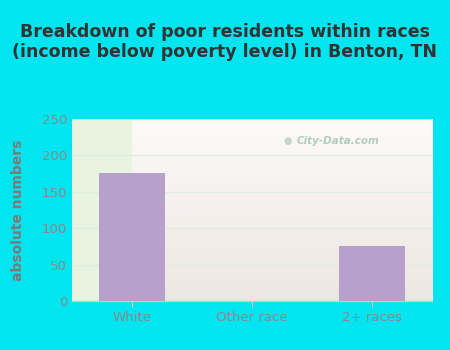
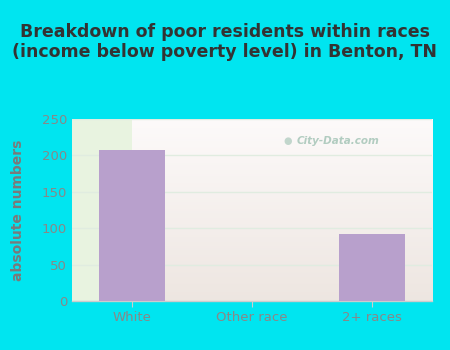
White: 176 -> 207
2+ races: 76 -> 92
